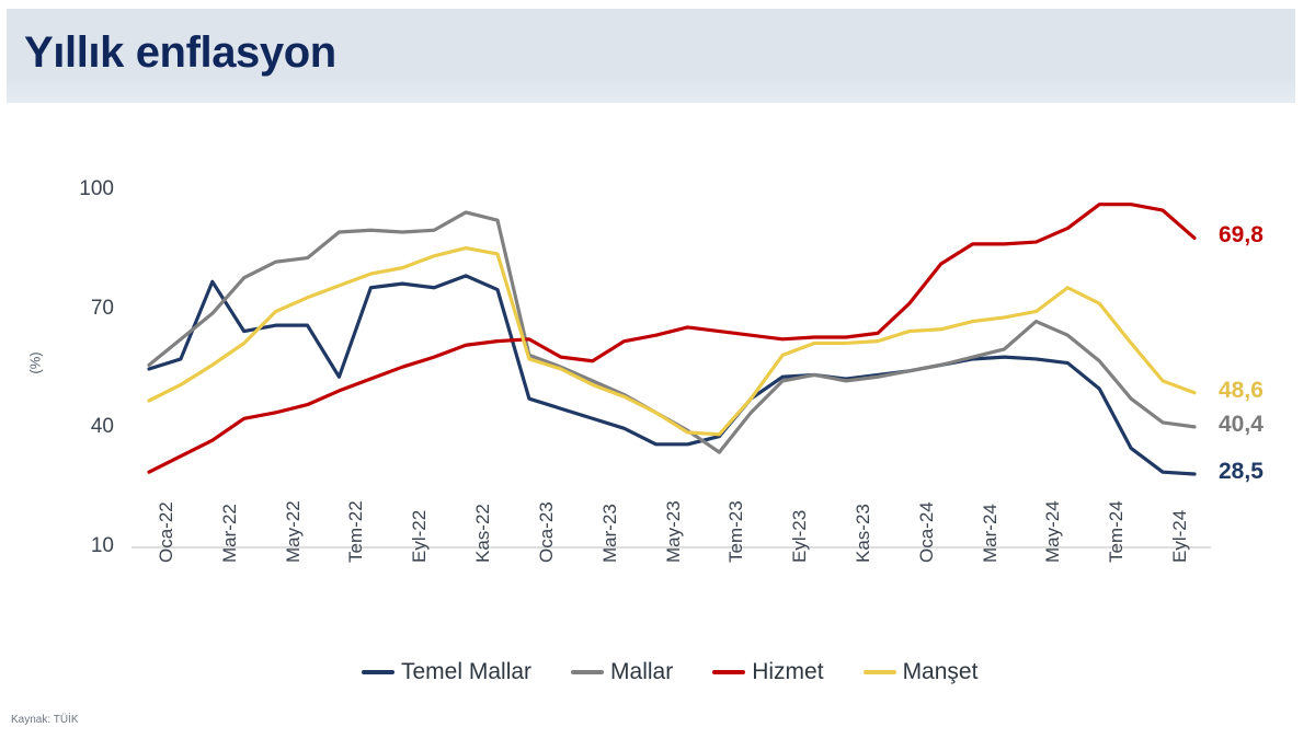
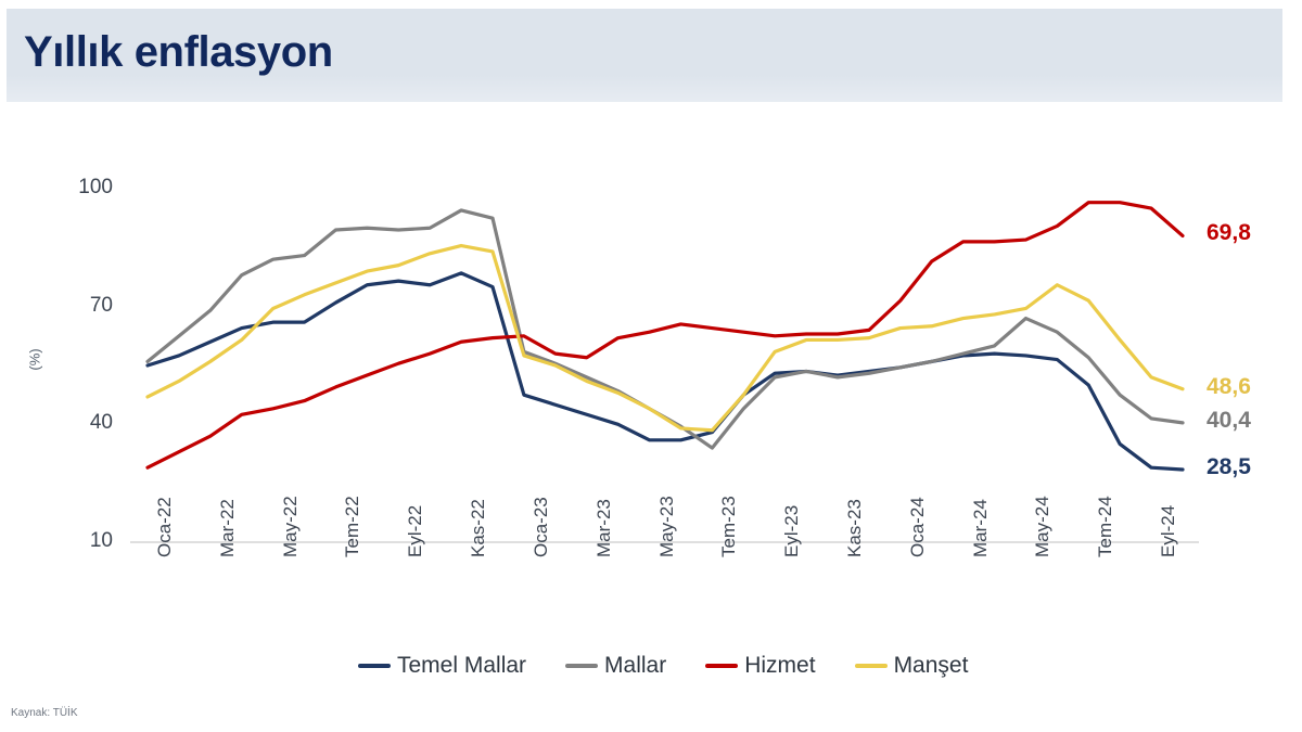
Temel Mallar/Mar-22: 77 -> 61
Temel Mallar/Tem-22: 53 -> 71
